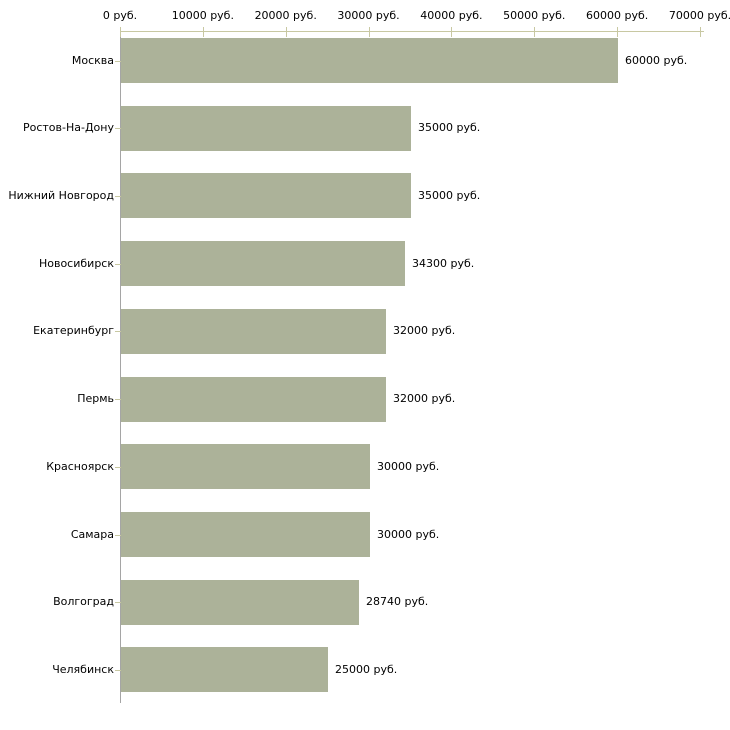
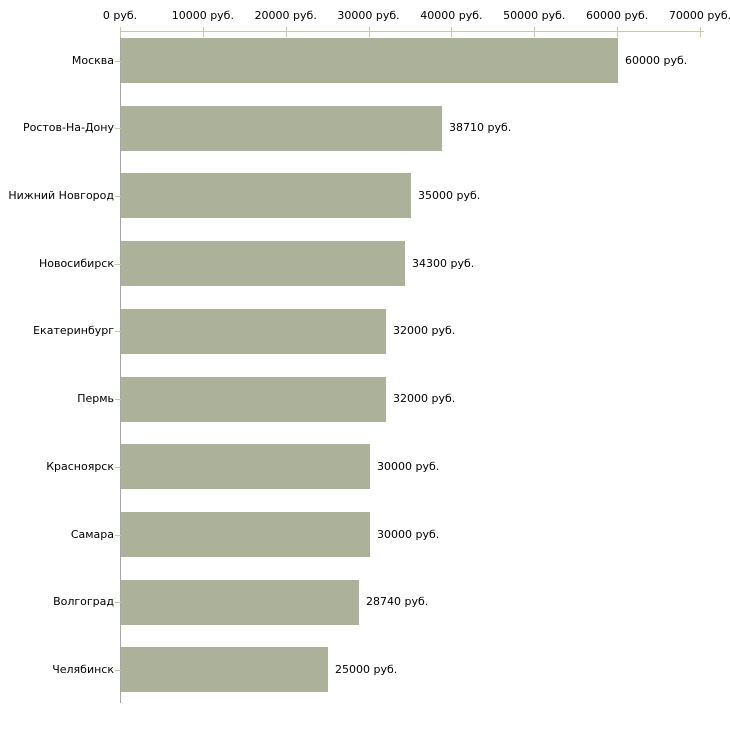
Ростов-На-Дону: 35000 -> 38710
